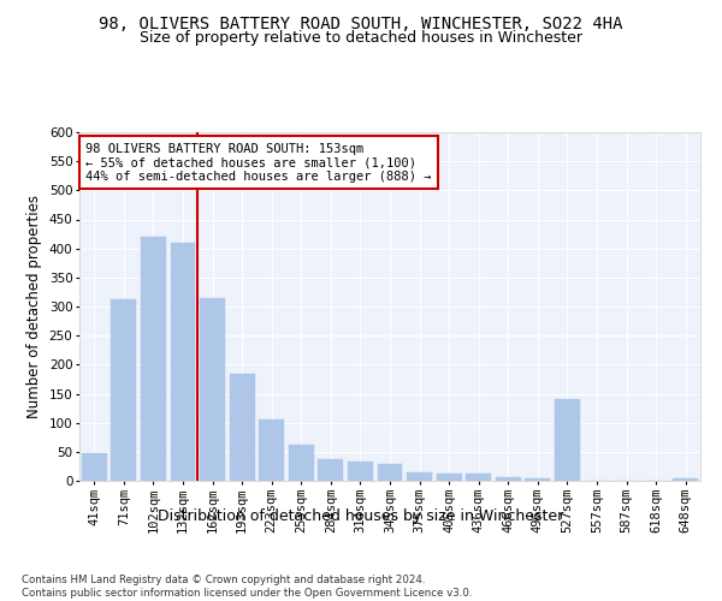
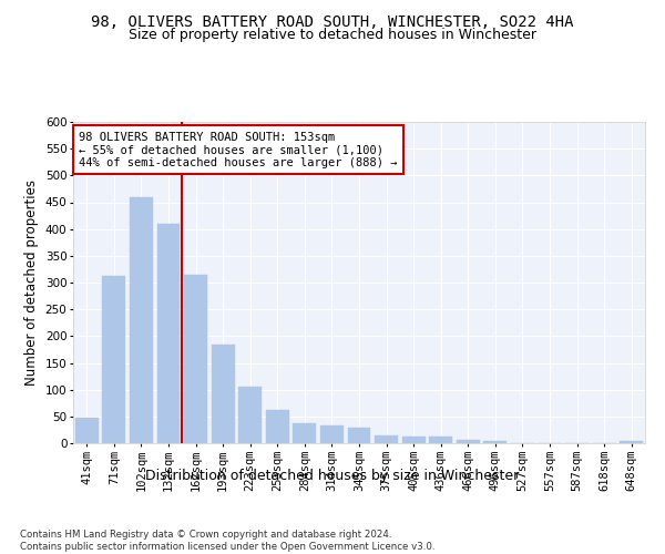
102sqm: 420 -> 460
527sqm: 140 -> 1
